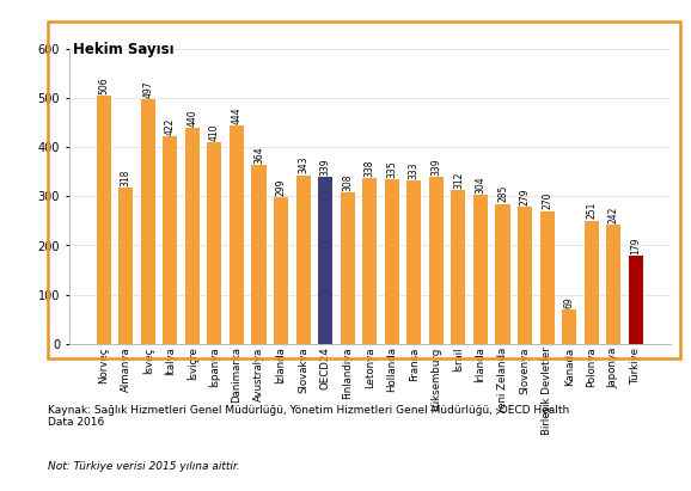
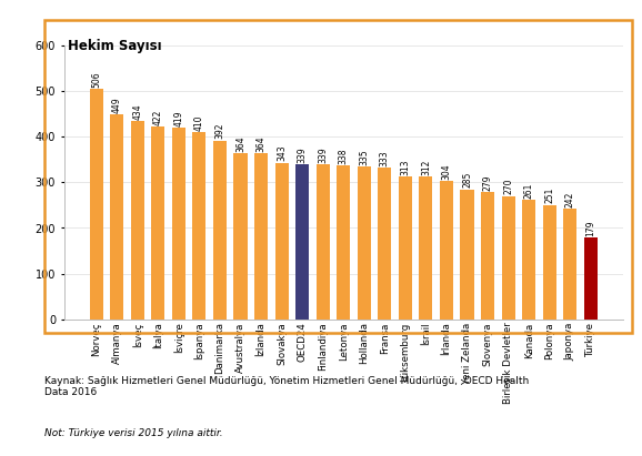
Almanya: 318 -> 449
İsveç: 497 -> 434
İsviçre: 440 -> 419
Danimarka: 444 -> 392
İzlanda: 299 -> 364
Finlandiya: 308 -> 339
Lüksemburg: 339 -> 313
Kanada: 69 -> 261
